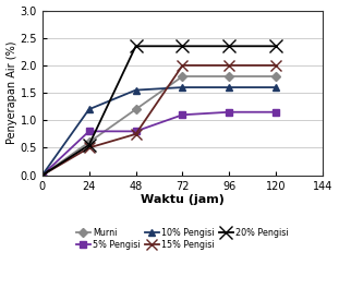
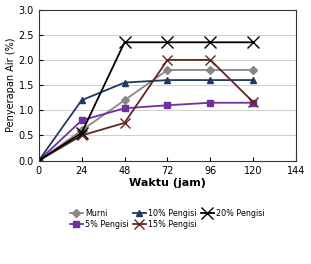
5% Pengisi/48: 0.80 -> 1.04
15% Pengisi/120: 2.00 -> 1.16
